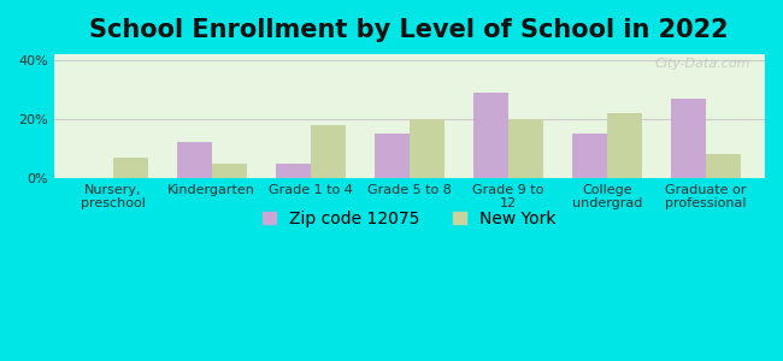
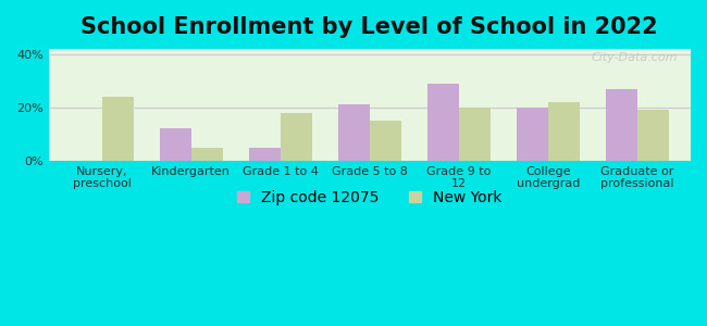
New York/Nursery, preschool: 7% -> 24%
Zip code 12075/Grade 5 to 8: 15% -> 21%
New York/Grade 5 to 8: 20% -> 15%
Zip code 12075/College undergrad: 15% -> 20%
New York/Graduate or professional: 8% -> 19%
